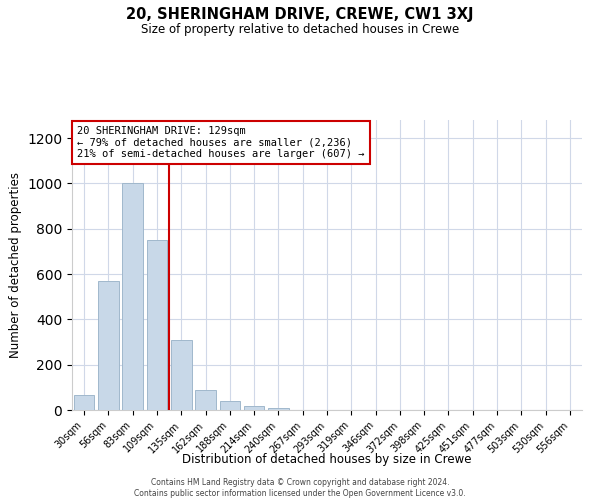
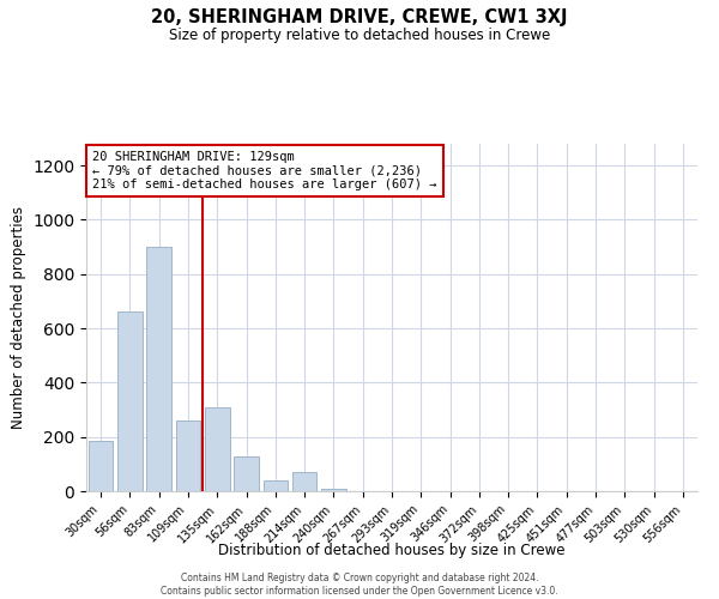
30sqm: 65 -> 185
56sqm: 570 -> 660
83sqm: 1000 -> 900
109sqm: 750 -> 260
162sqm: 90 -> 130
214sqm: 18 -> 70
